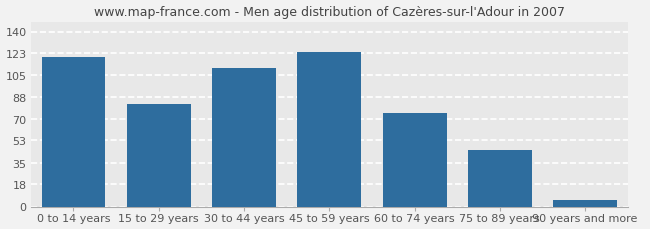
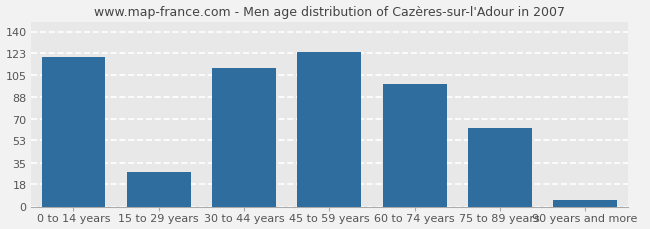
15 to 29 years: 82 -> 28
60 to 74 years: 75 -> 98
75 to 89 years: 45 -> 63
